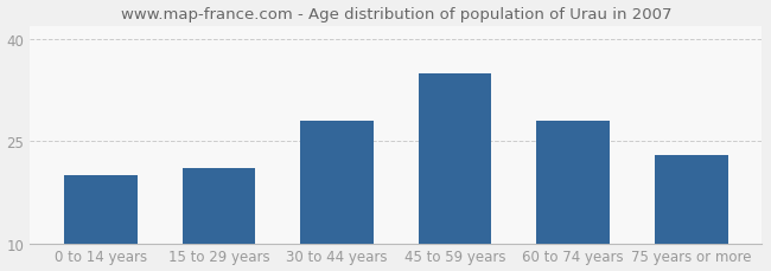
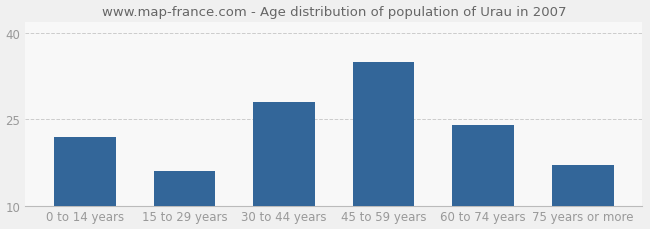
0 to 14 years: 20 -> 22
15 to 29 years: 21 -> 16
60 to 74 years: 28 -> 24
75 years or more: 23 -> 17
